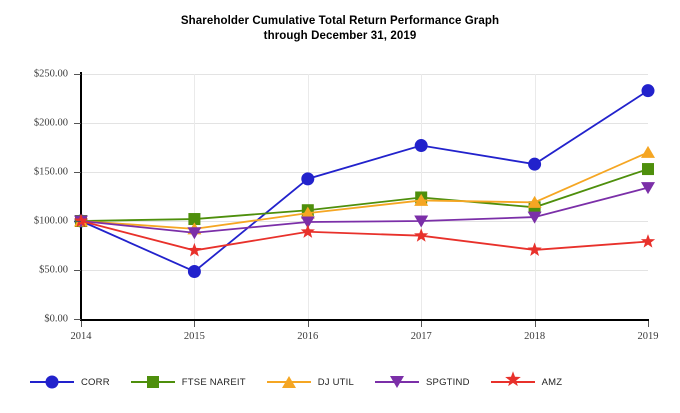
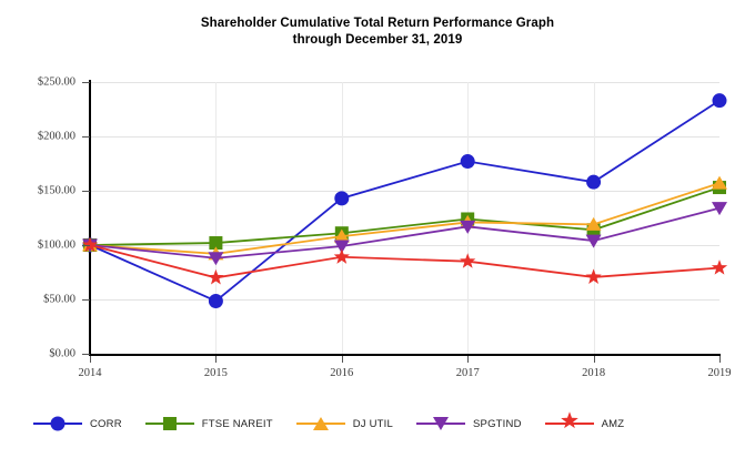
SPGTIND/2017: $100 -> $120
DJ UTIL/2019: $170 -> $160
